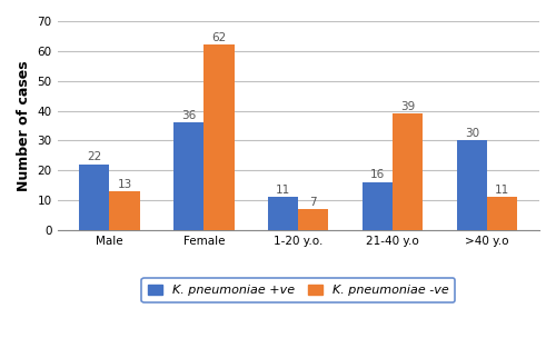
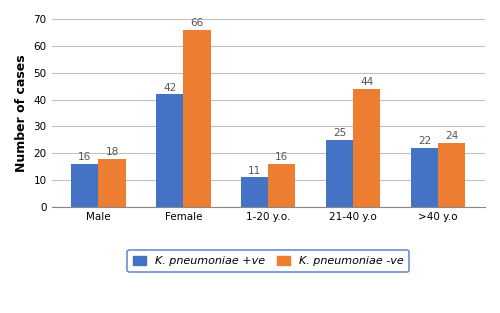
K. pneumoniae +ve/Male: 22 -> 16
K. pneumoniae -ve/Male: 13 -> 18
K. pneumoniae +ve/Female: 36 -> 42
K. pneumoniae -ve/Female: 62 -> 66
K. pneumoniae -ve/1-20 y.o.: 7 -> 16
K. pneumoniae +ve/21-40 y.o: 16 -> 25
K. pneumoniae -ve/21-40 y.o: 39 -> 44
K. pneumoniae +ve/>40 y.o: 30 -> 22
K. pneumoniae -ve/>40 y.o: 11 -> 24
